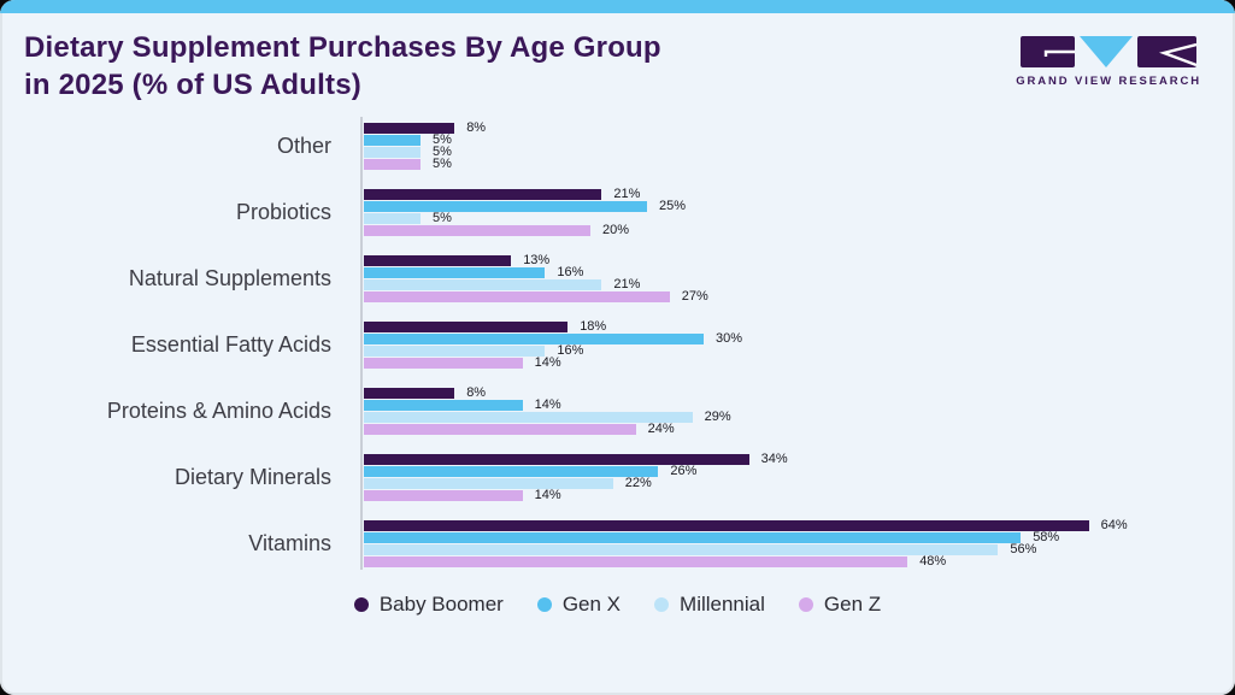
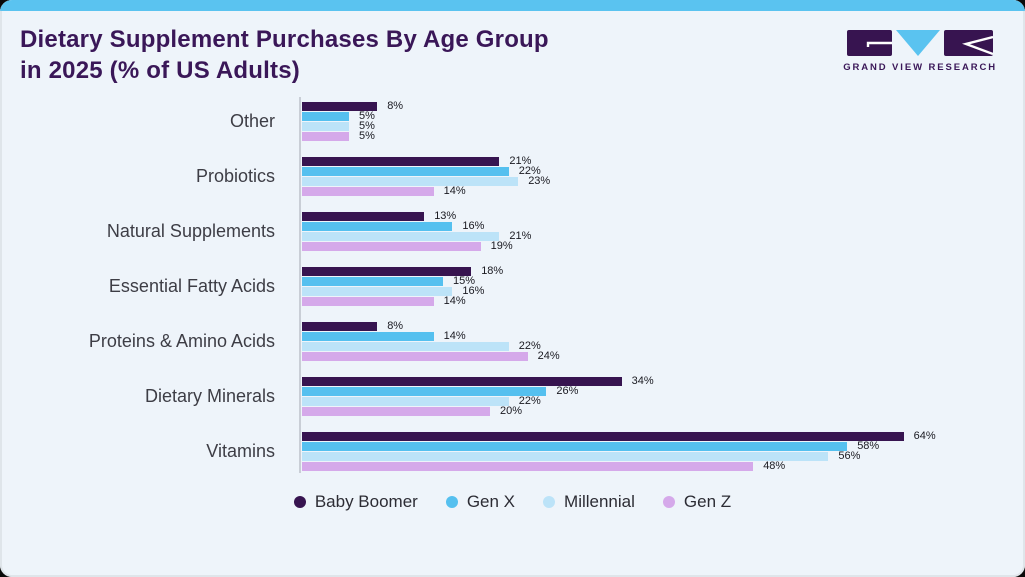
Gen X/Probiotics: 25% -> 22%
Millennial/Probiotics: 5% -> 23%
Gen Z/Probiotics: 20% -> 14%
Gen Z/Natural Supplements: 27% -> 19%
Gen X/Essential Fatty Acids: 30% -> 15%
Millennial/Proteins & Amino Acids: 29% -> 22%
Gen Z/Dietary Minerals: 14% -> 20%
